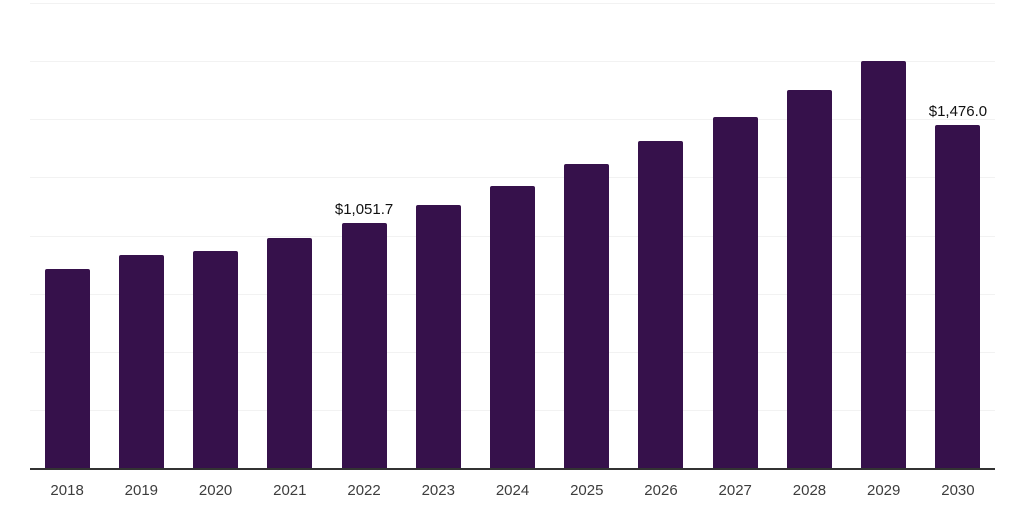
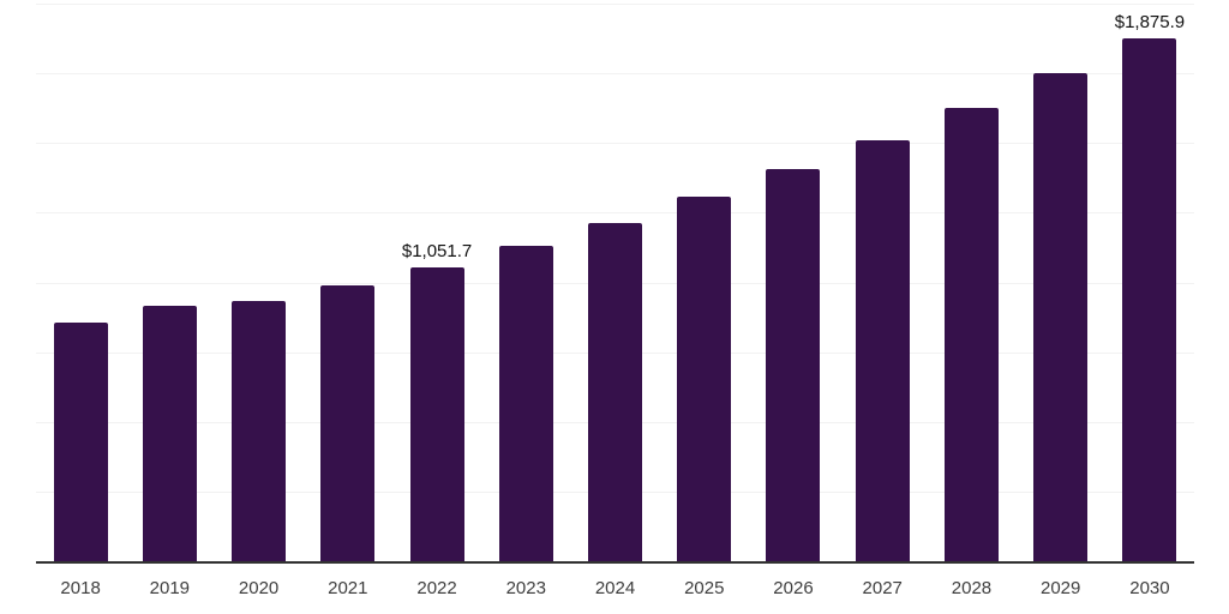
2030: $1,476.0 -> $1,875.9
